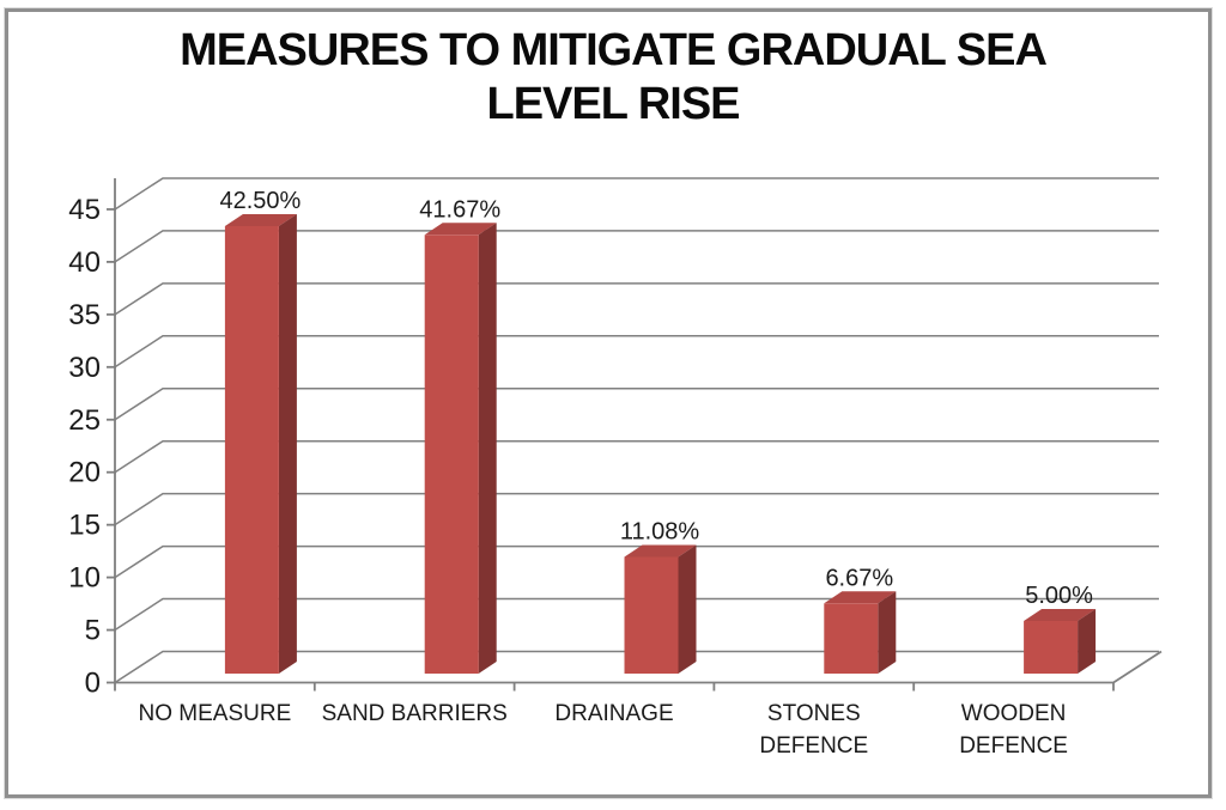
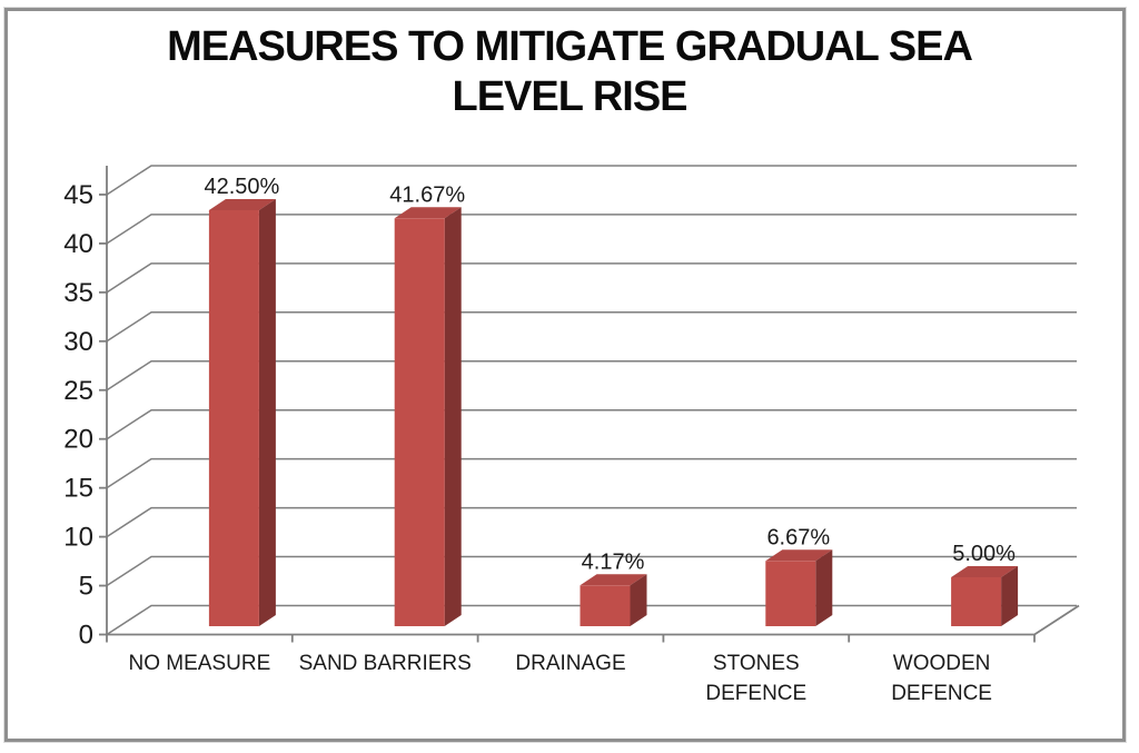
DRAINAGE: 11.08% -> 4.17%
